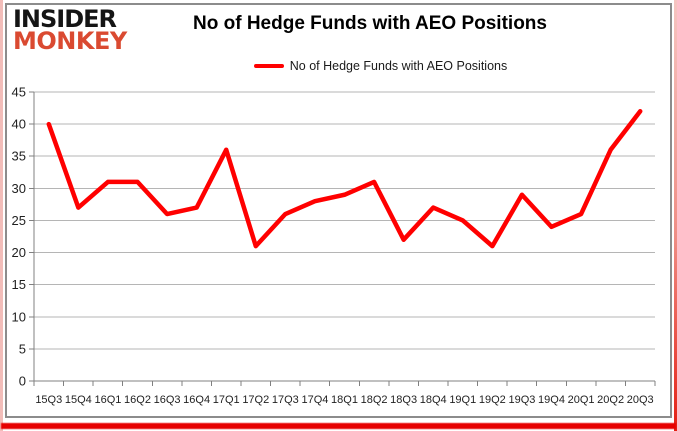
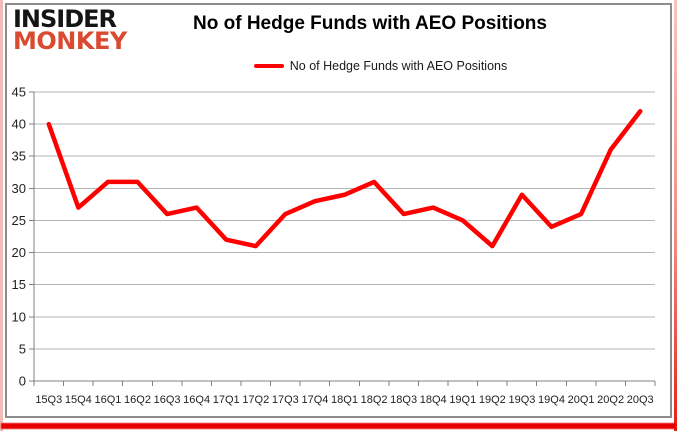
17Q1: 36 -> 22
18Q3: 22 -> 26
